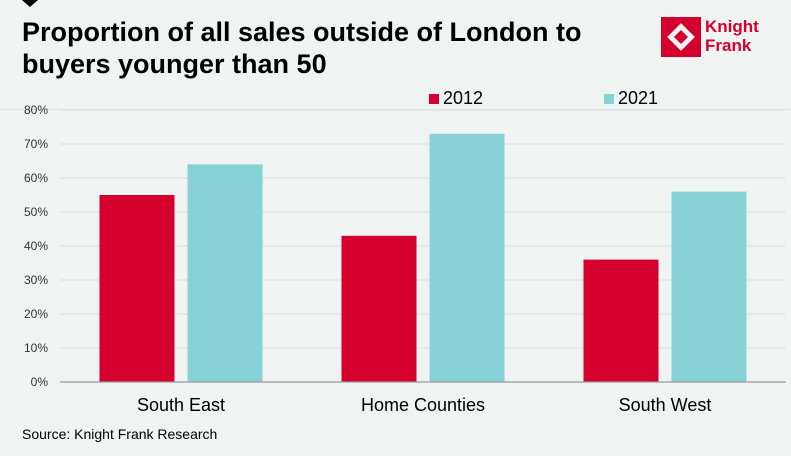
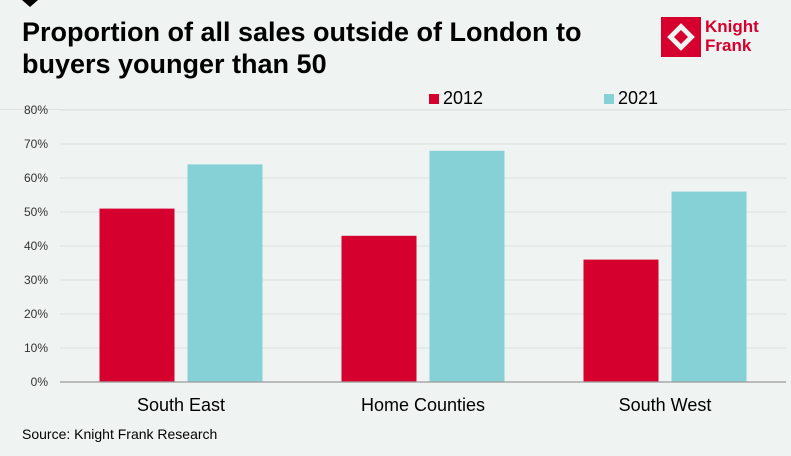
2012/South East: 55% -> 51%
2021/Home Counties: 73% -> 68%
